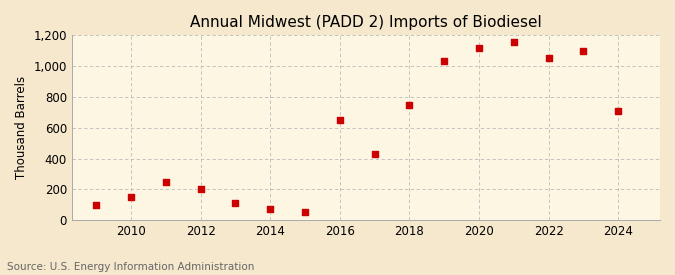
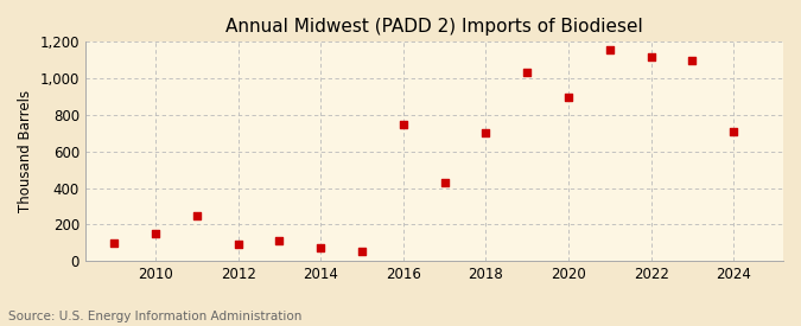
2012: 200 -> 90
2016: 650 -> 750
2018: 750 -> 700
2020: 1,120 -> 900
2022: 1,060 -> 1,120
